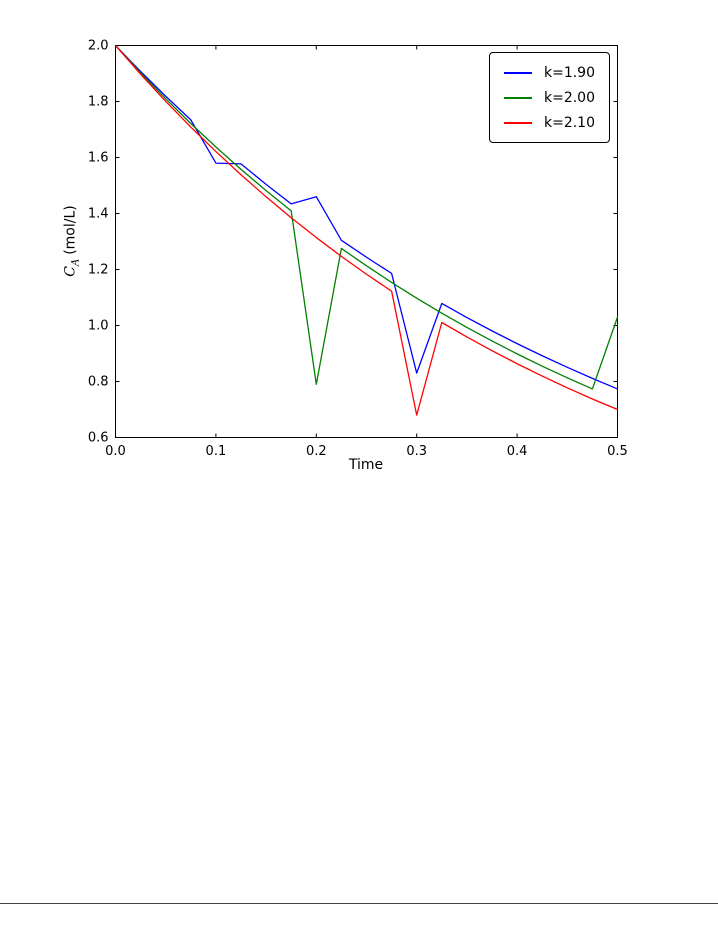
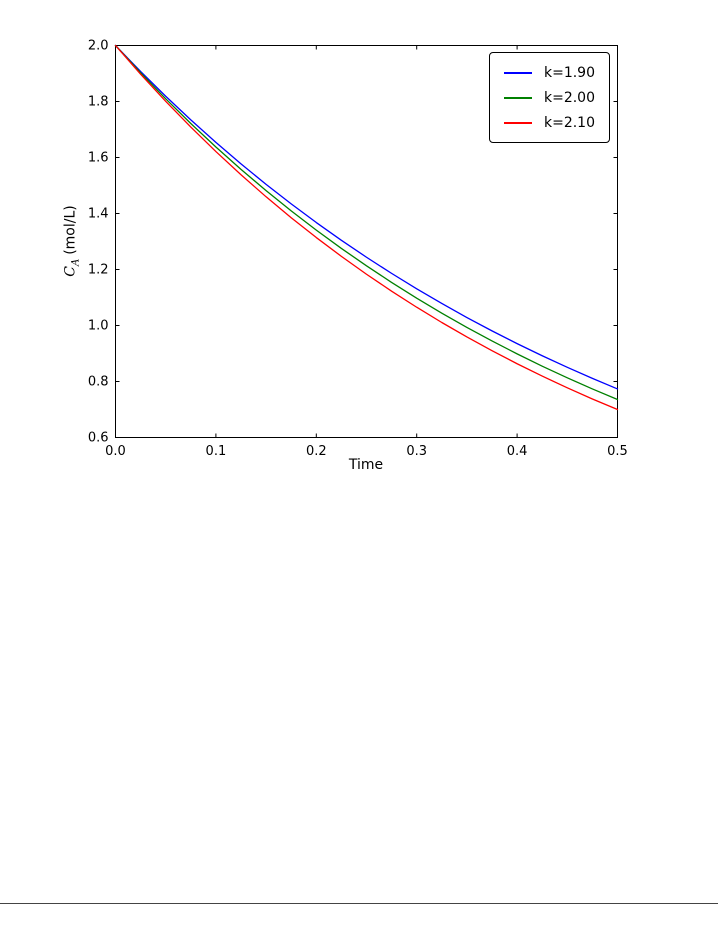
k=1.90/0.1: 1.58 -> 1.65
k=1.90/0.2: 1.46 -> 1.37
k=2.00/0.2: 0.79 -> 1.34
k=1.90/0.3: 0.83 -> 1.13
k=2.10/0.3: 0.68 -> 1.07
k=2.00/0.5: 1.03 -> 0.74
